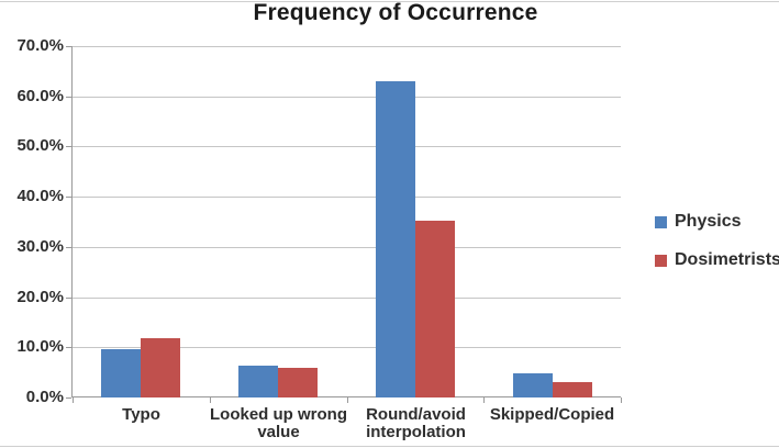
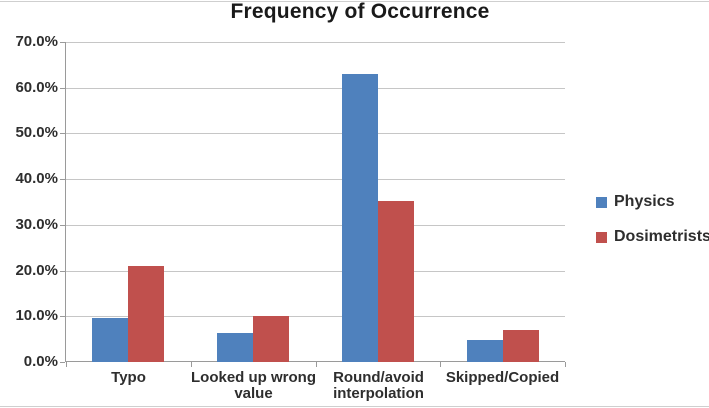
Dosimetrists/Typo: 12% -> 21%
Dosimetrists/Looked up wrong value: 6% -> 10%
Dosimetrists/Skipped/Copied: 3% -> 7%
